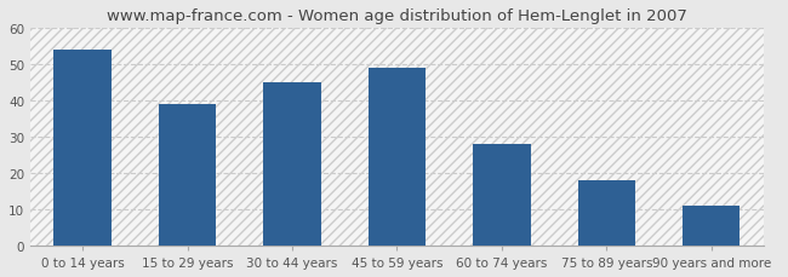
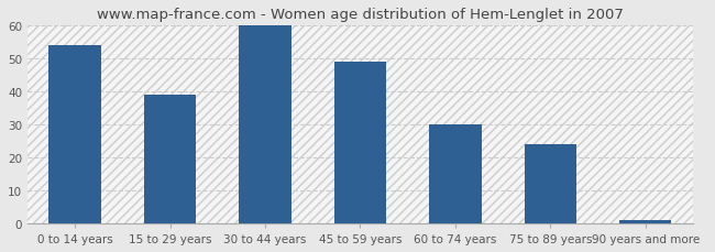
30 to 44 years: 45 -> 60
60 to 74 years: 28 -> 30
75 to 89 years: 18 -> 24
90 years and more: 11 -> 1
